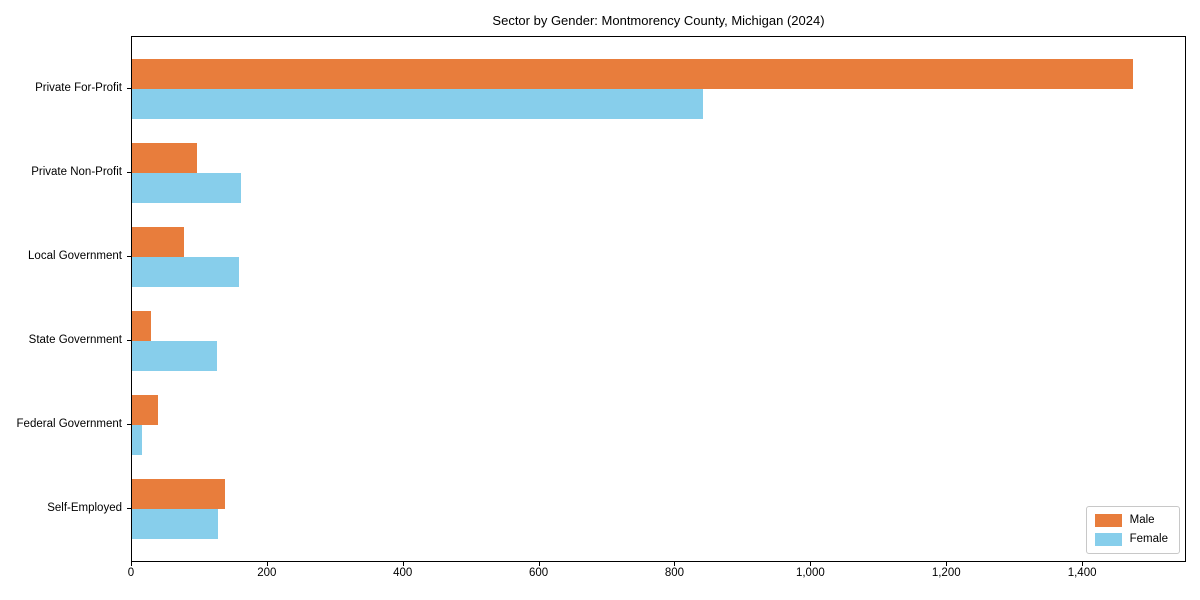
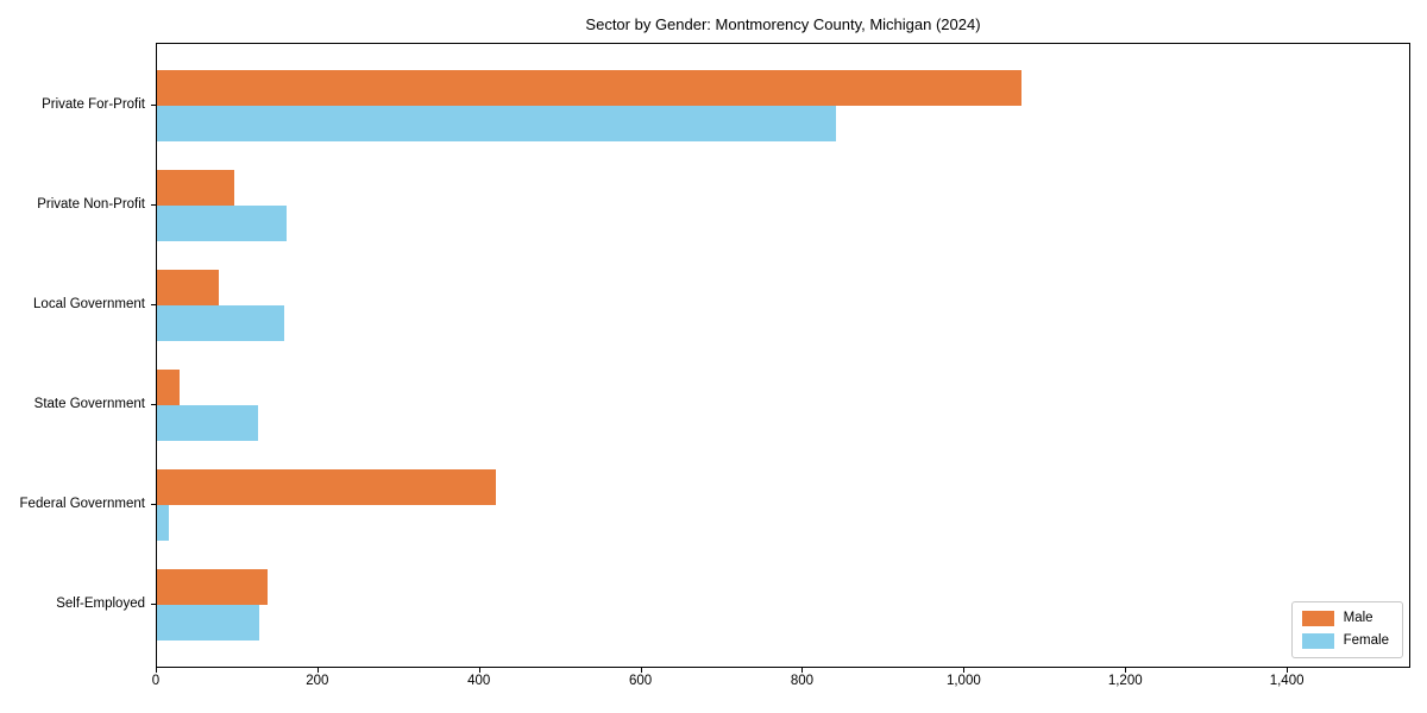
Male/Private For-Profit: 1470 -> 1070
Male/Federal Government: 40 -> 420
